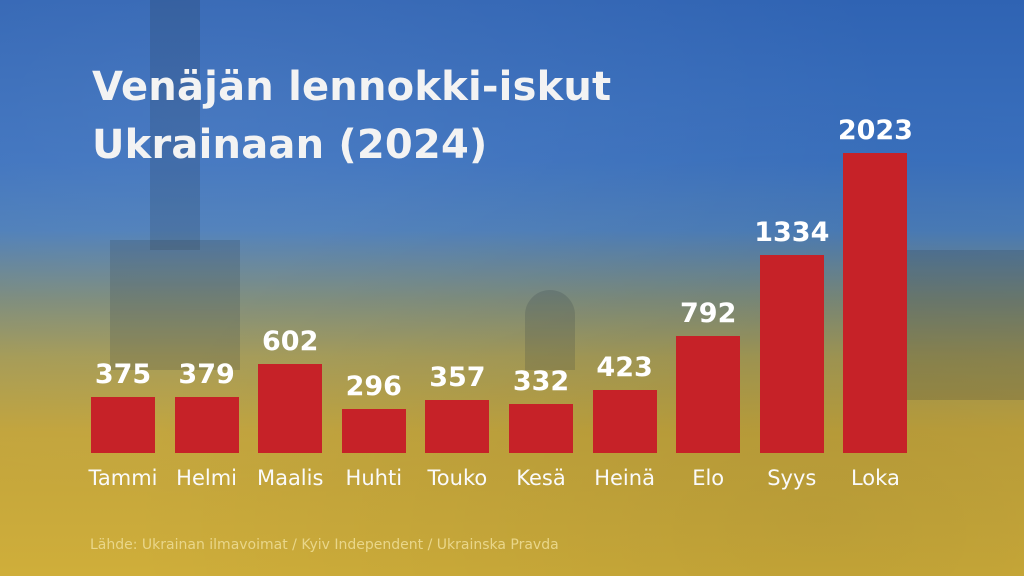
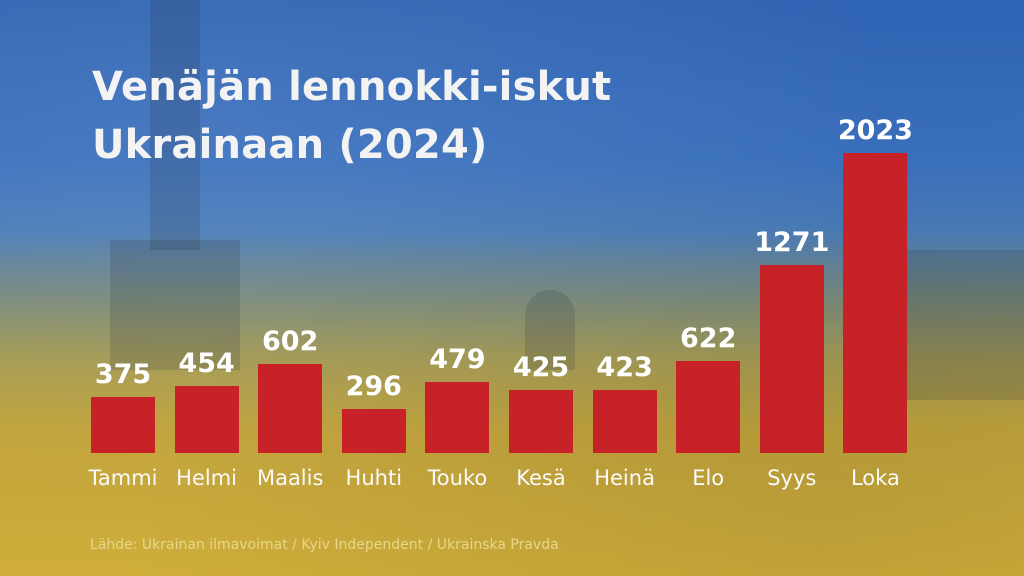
Helmi: 379 -> 454
Touko: 357 -> 479
Kesä: 332 -> 425
Elo: 792 -> 622
Syys: 1334 -> 1271
